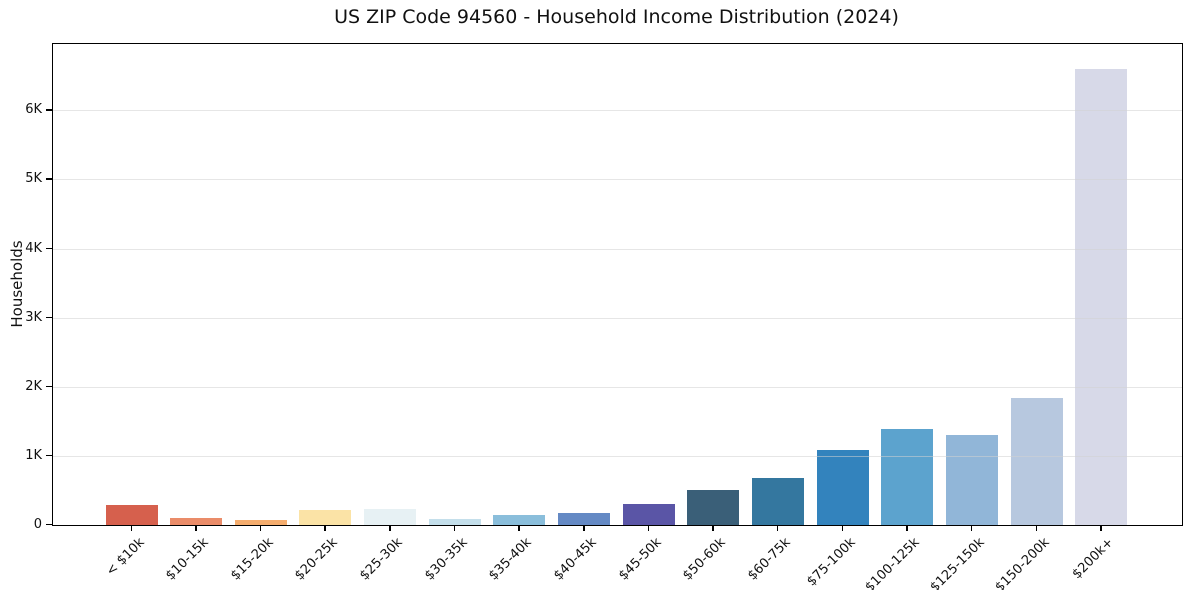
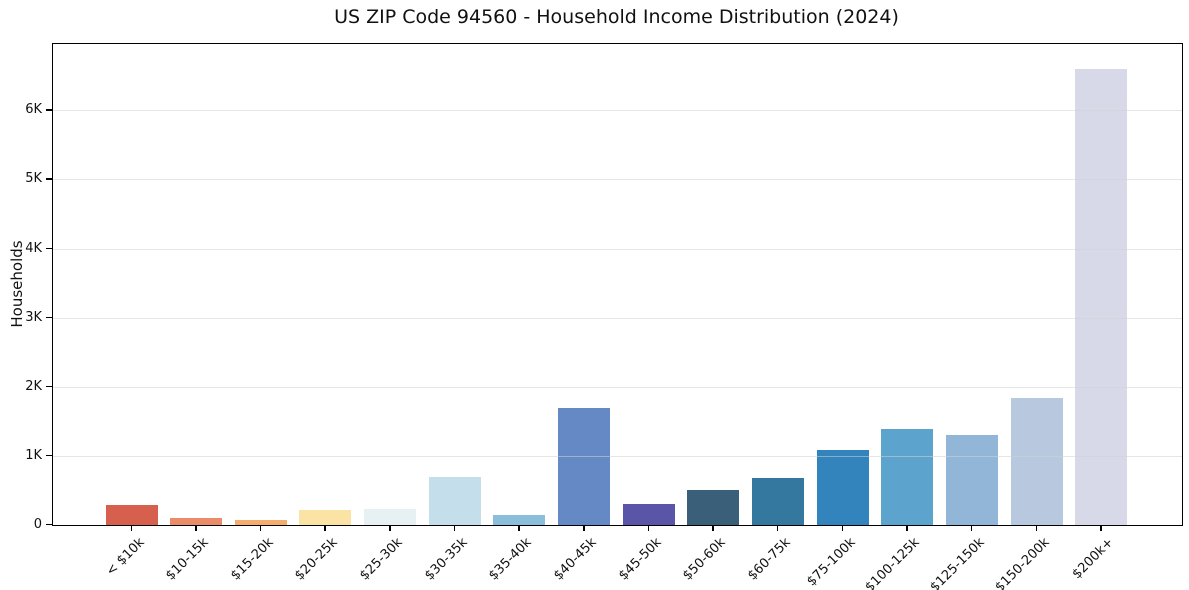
$30-35k: 0.1K -> 0.7K
$40-45k: 0.2K -> 1.7K
